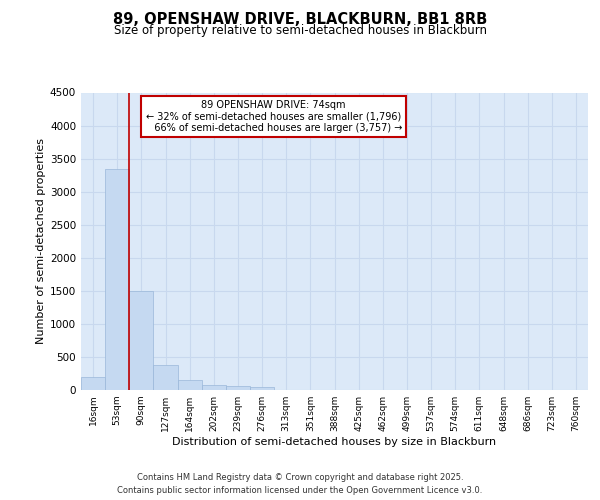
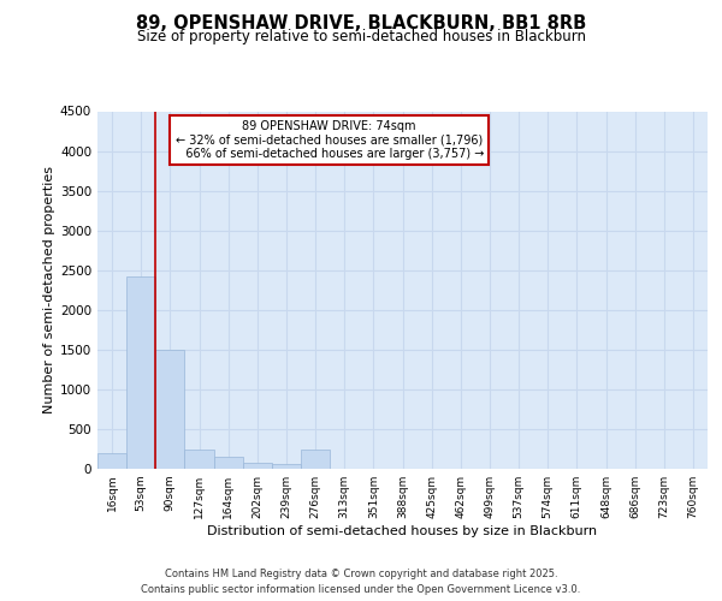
53sqm: 3350 -> 2420
127sqm: 380 -> 240
276sqm: 50 -> 240
